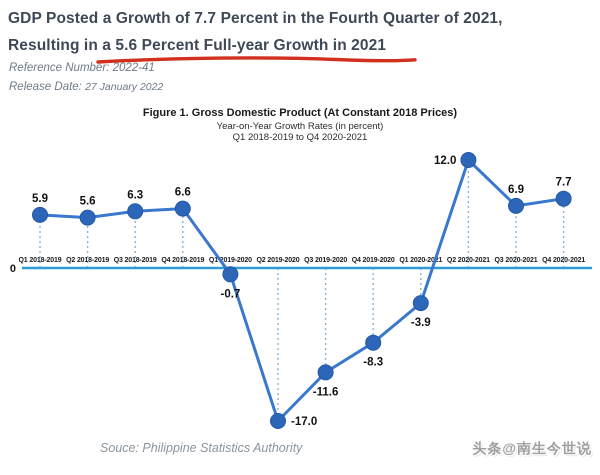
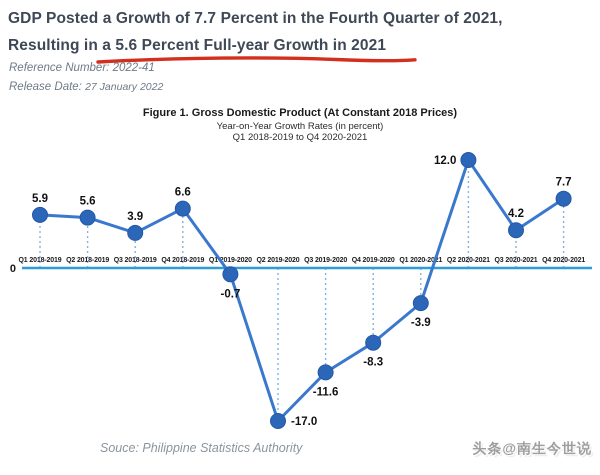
Q3 2018-2019: 6.3 -> 3.9
Q3 2020-2021: 6.9 -> 4.2
